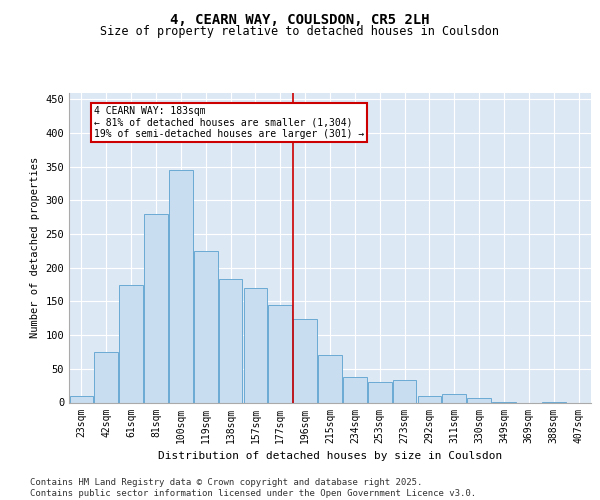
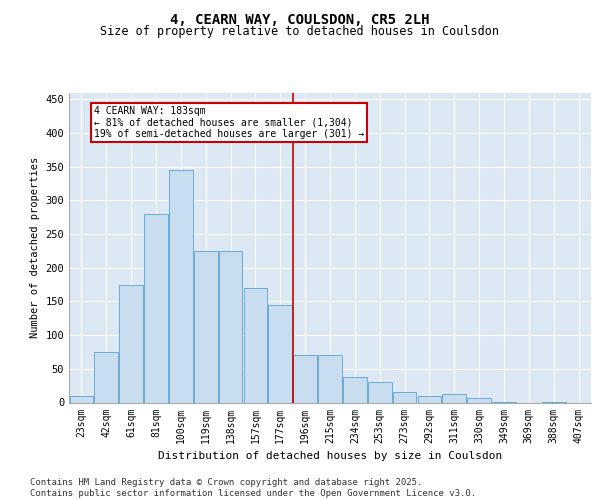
138sqm: 184 -> 225
196sqm: 124 -> 70
273sqm: 34 -> 15
